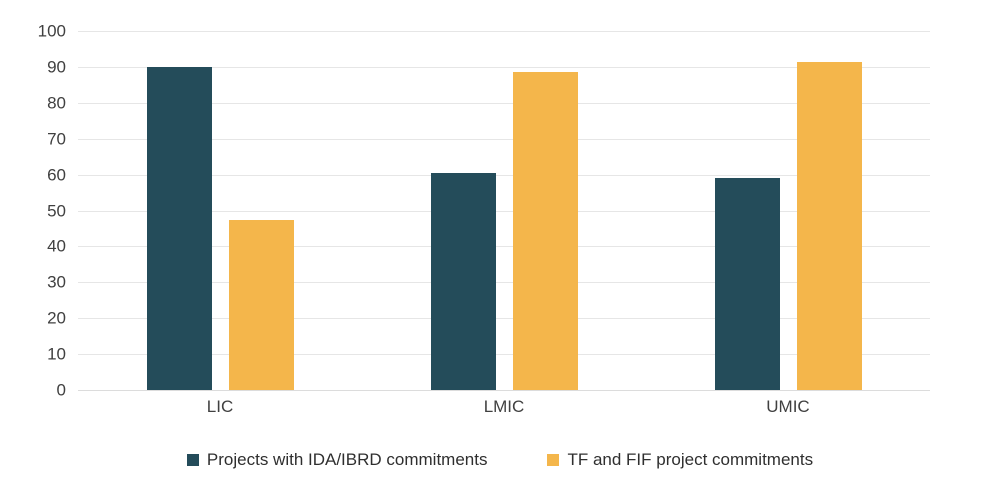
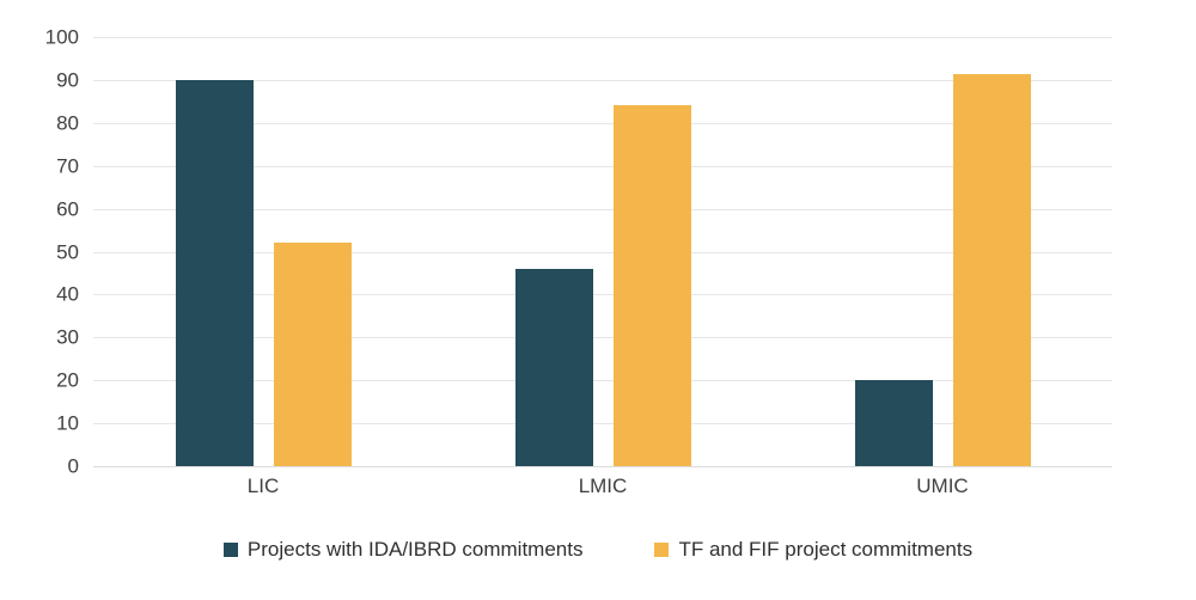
TF and FIF project commitments/LIC: 47 -> 52
Projects with IDA/IBRD commitments/LMIC: 60 -> 46
TF and FIF project commitments/LMIC: 89 -> 84
Projects with IDA/IBRD commitments/UMIC: 59 -> 20
